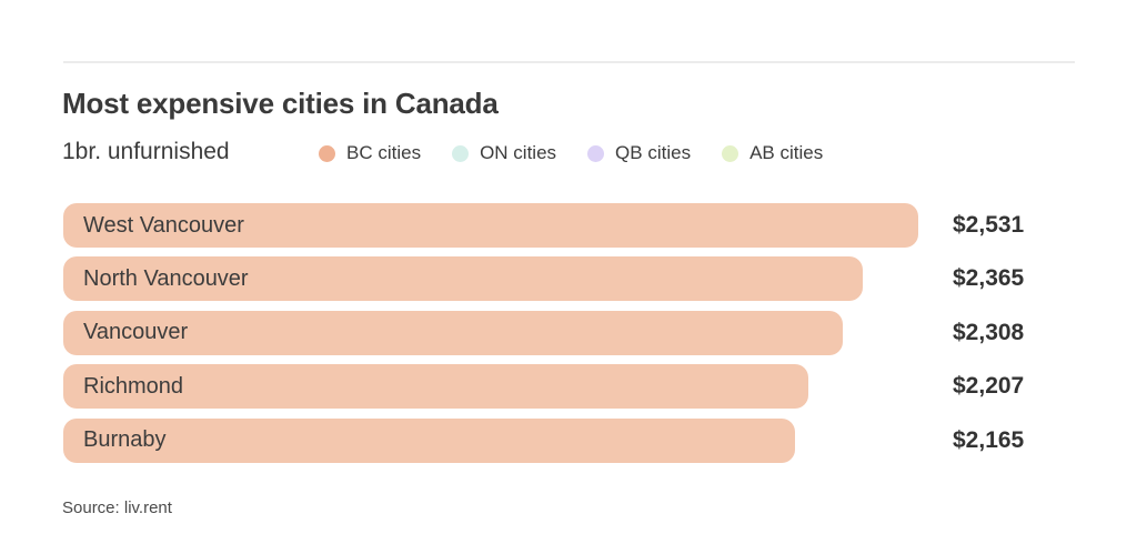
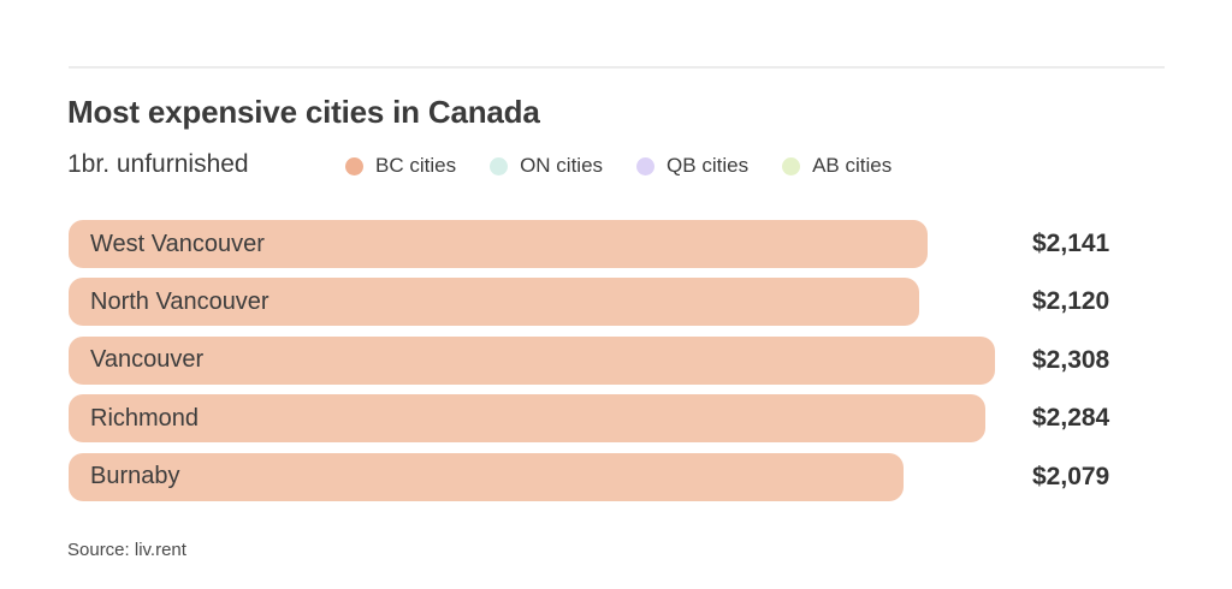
West Vancouver: $2,531 -> $2,141
North Vancouver: $2,365 -> $2,120
Richmond: $2,207 -> $2,284
Burnaby: $2,165 -> $2,079
